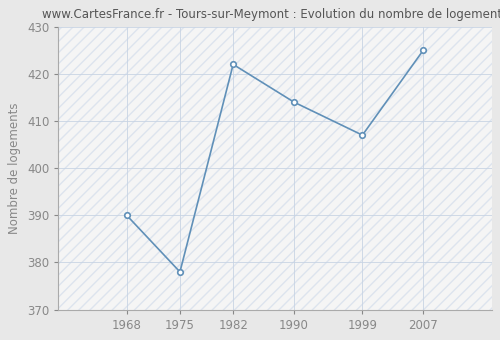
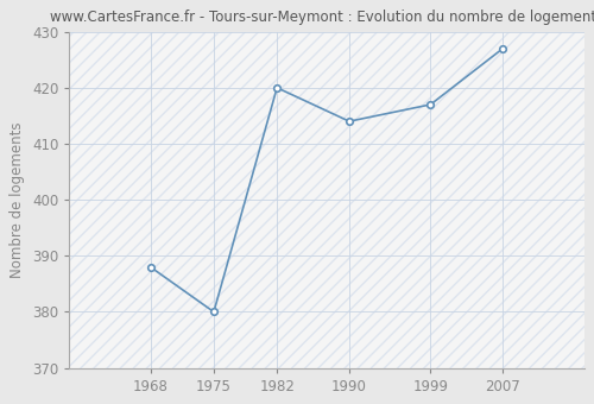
1968: 390 -> 388
1975: 378 -> 380
1982: 422 -> 420
1999: 407 -> 417
2007: 425 -> 427
